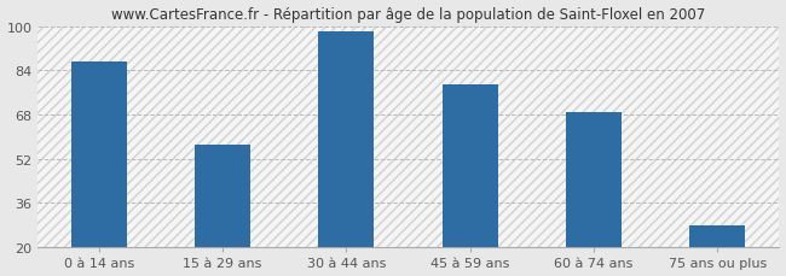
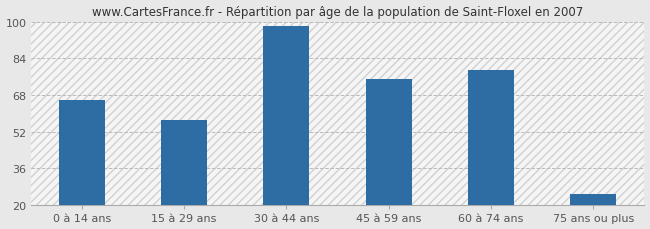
0 à 14 ans: 87 -> 66
45 à 59 ans: 79 -> 75
60 à 74 ans: 69 -> 79
75 ans ou plus: 28 -> 25
